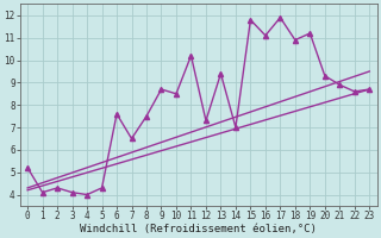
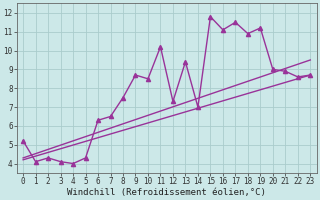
6: 7.6 -> 6.3
17: 11.9 -> 11.5
20: 9.3 -> 9.0
